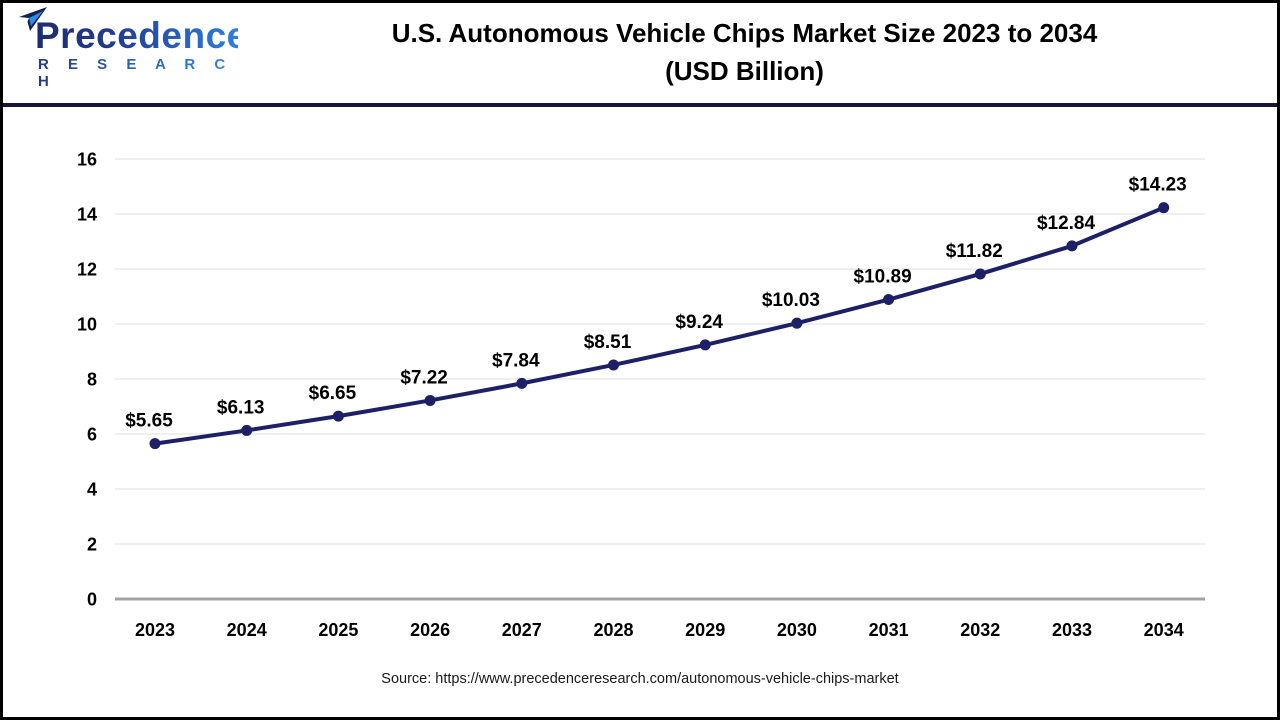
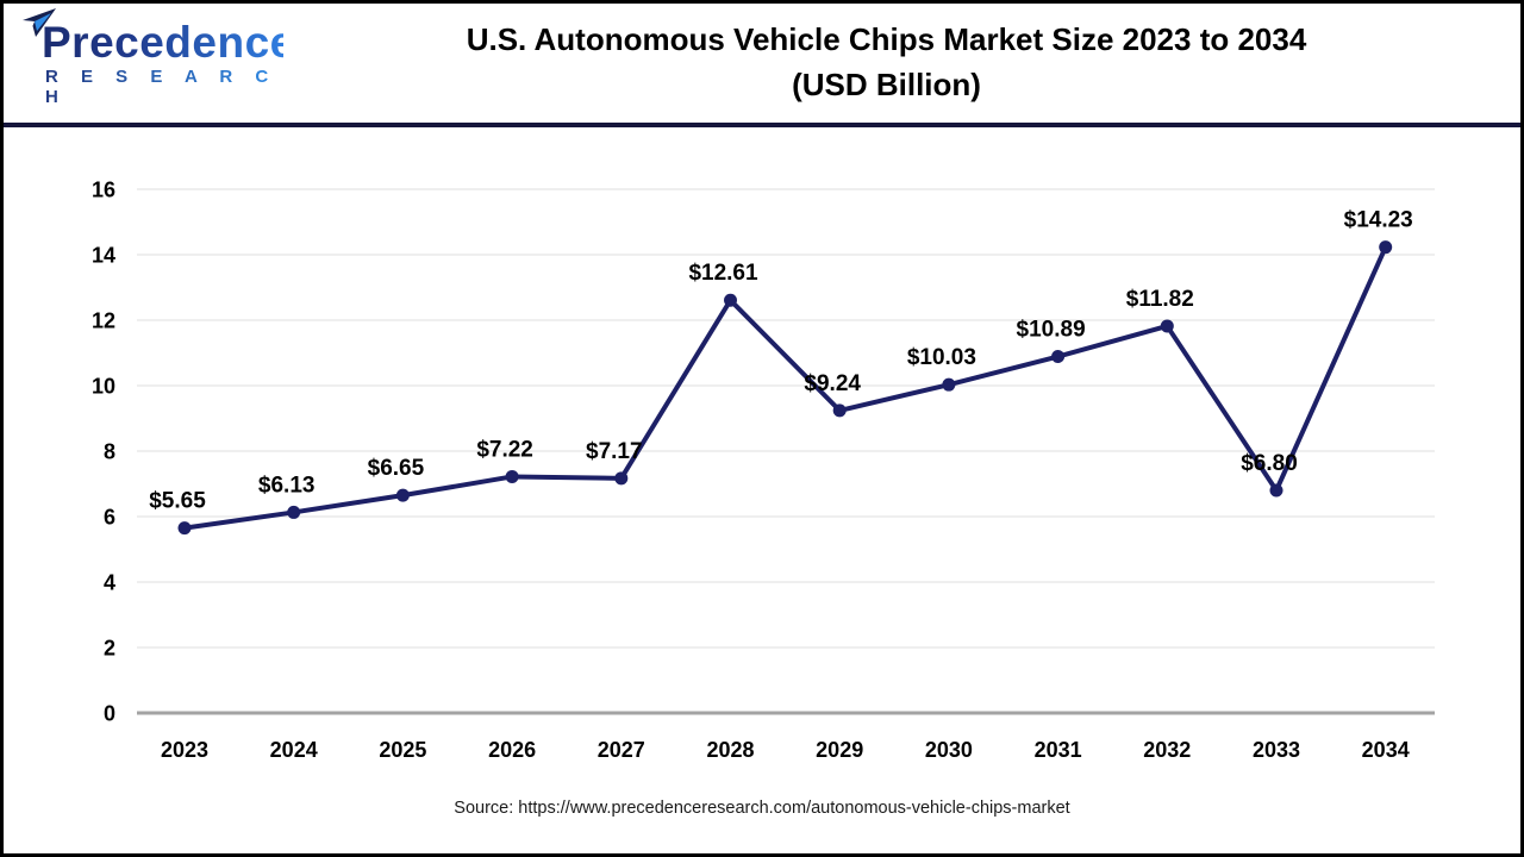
2027: $7.84 -> $7.17
2028: $8.51 -> $12.61
2033: $12.84 -> $6.80
